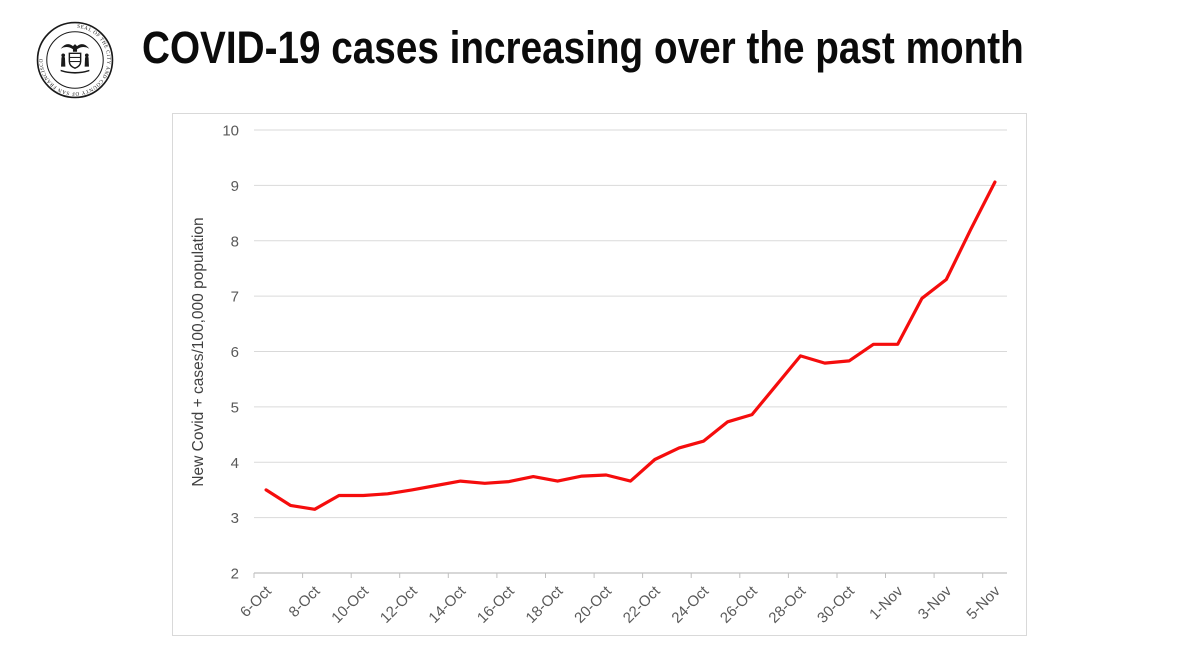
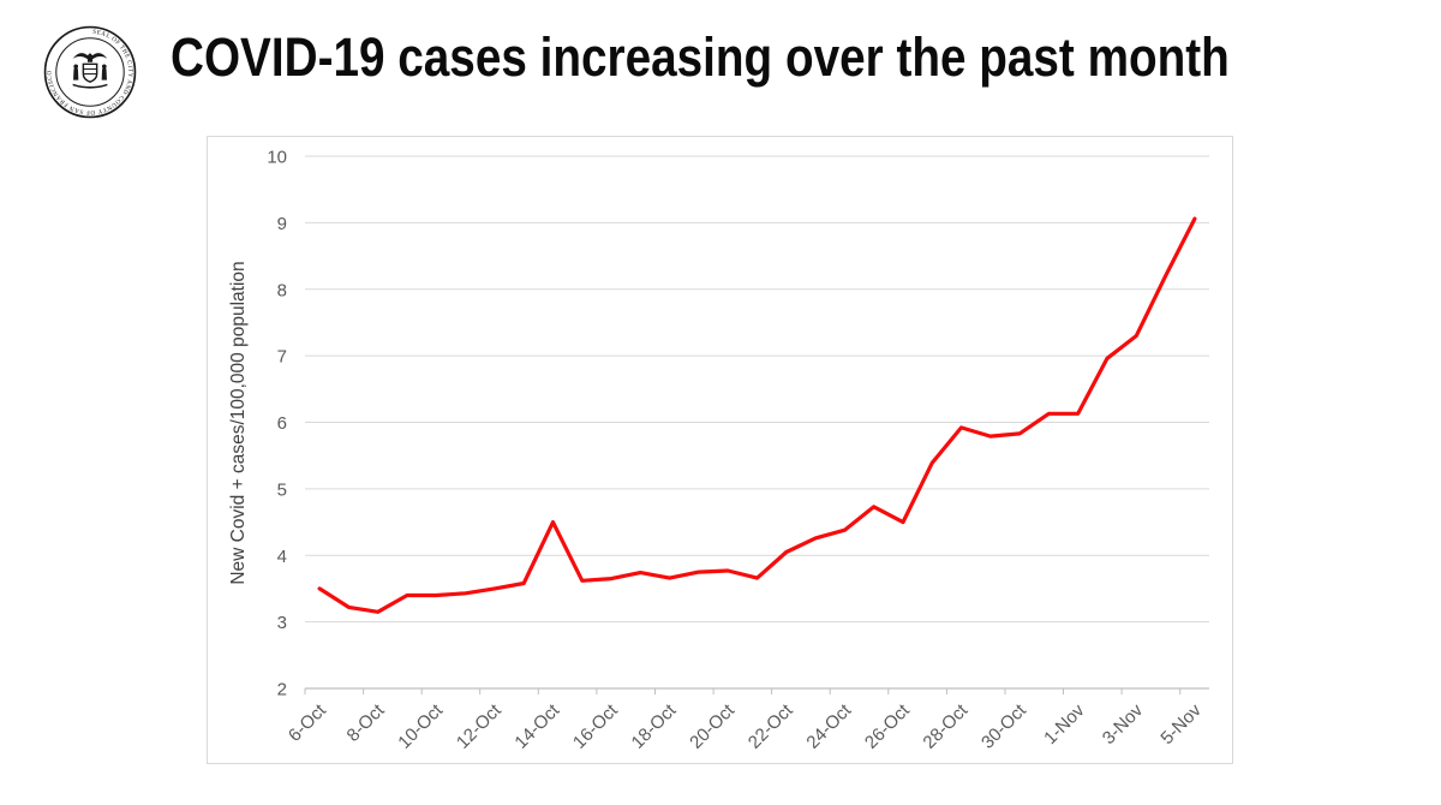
14-Oct: 3.7 -> 4.5
26-Oct: 4.9 -> 4.5
